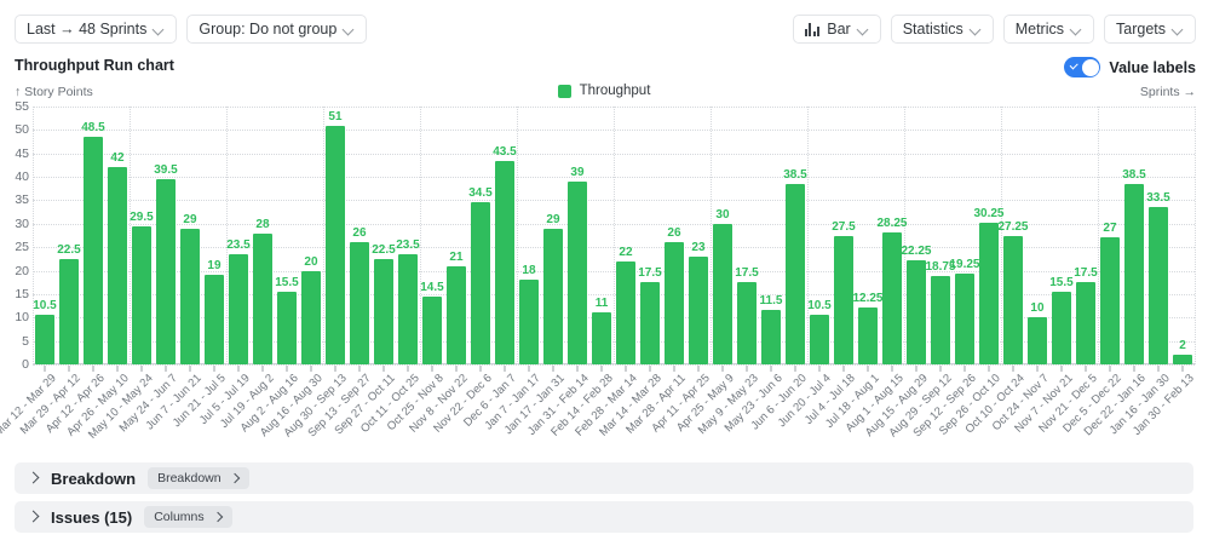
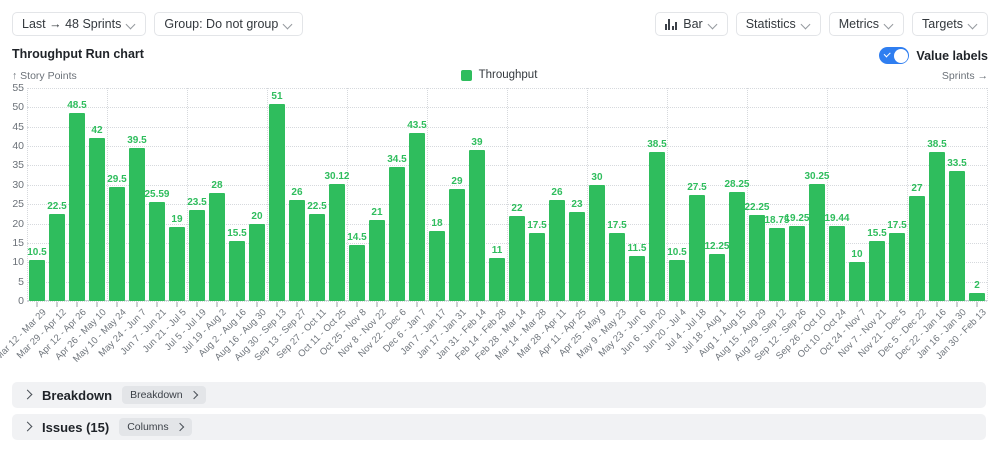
Jun 7 - Jun 21: 29 -> 25.59
Oct 11 - Oct 25: 23.5 -> 30.12
Oct 10 - Oct 24: 27.25 -> 19.44
